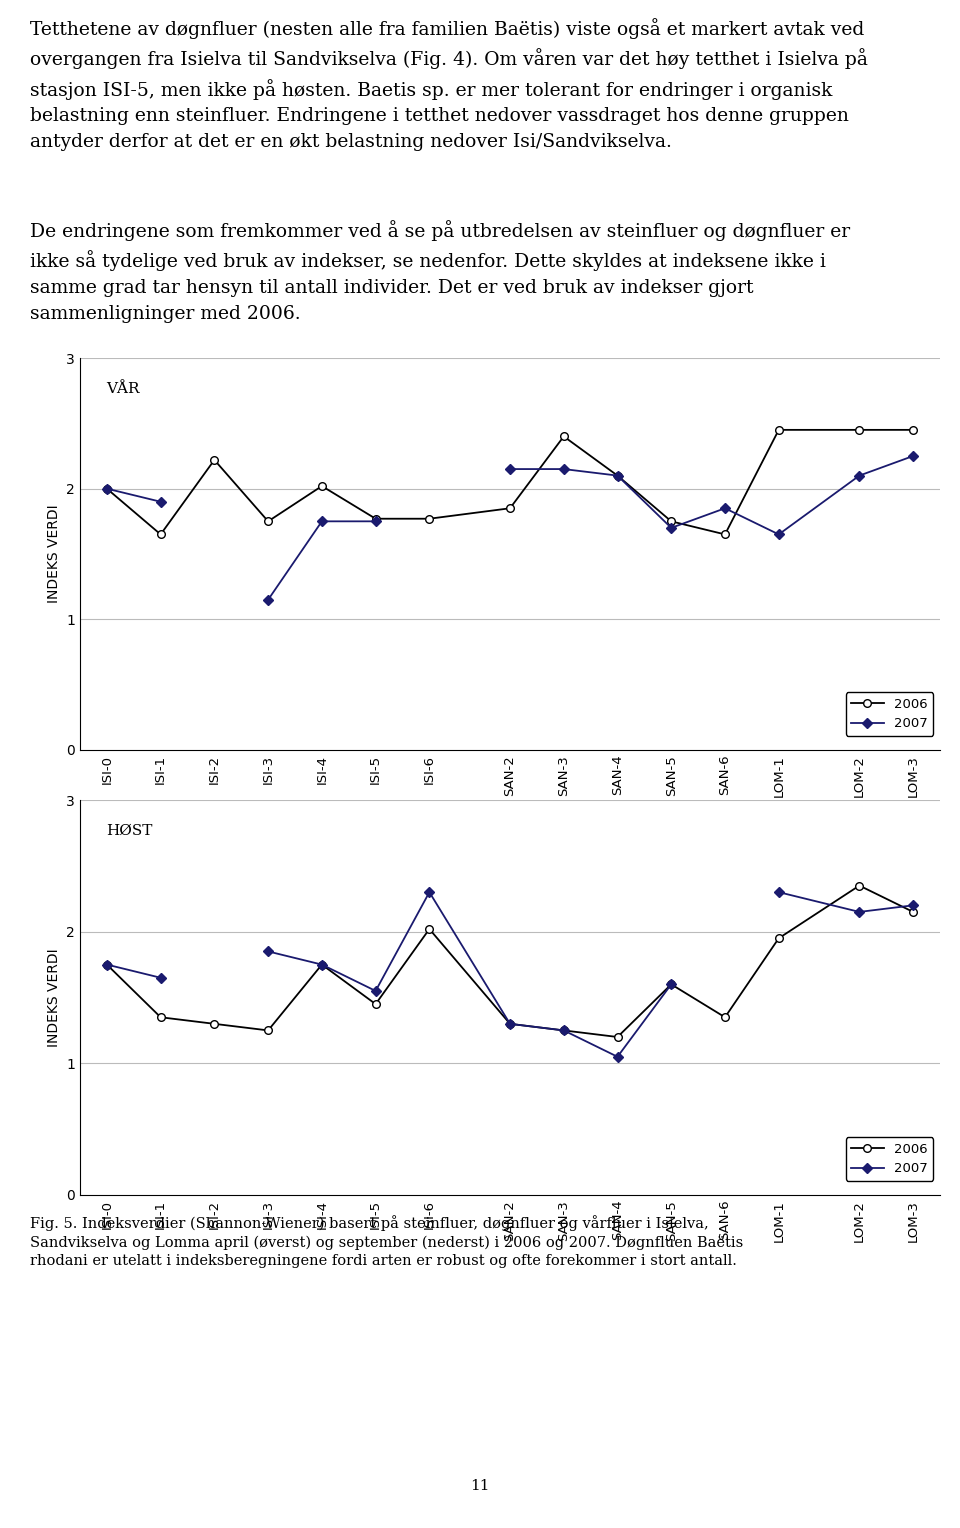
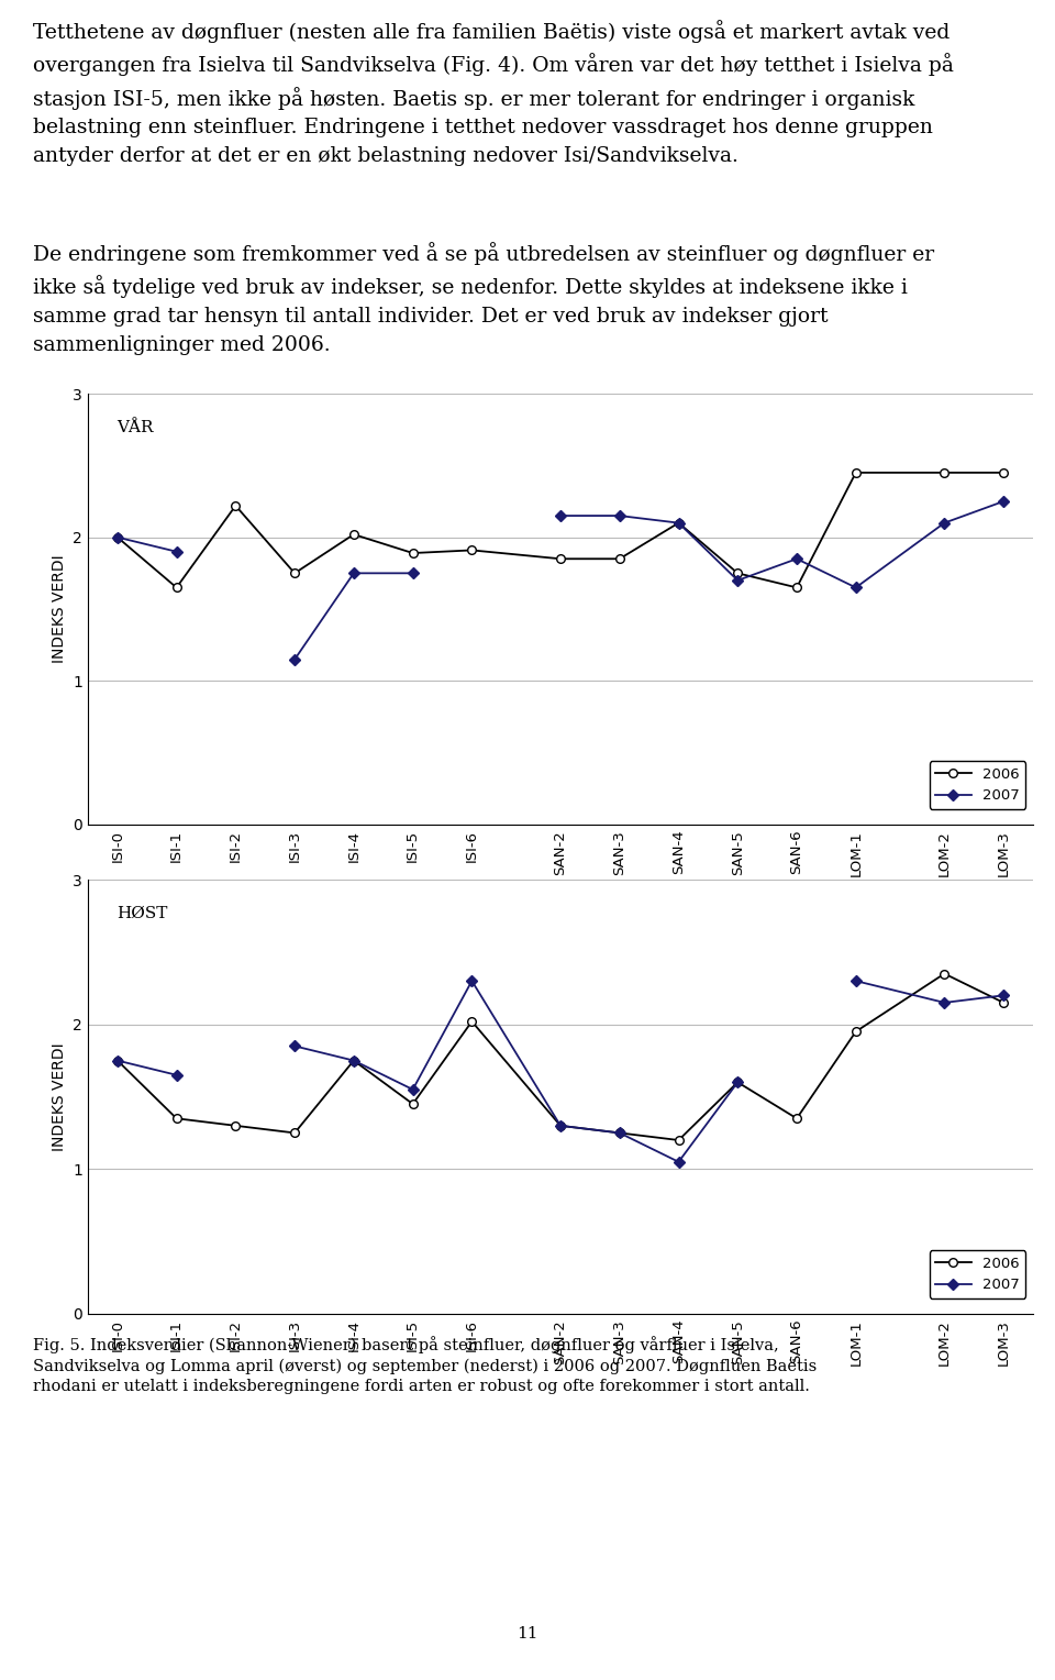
2006/ISI-5: 1.77 -> 1.89
2006/ISI-6: 1.77 -> 1.91
2006/SAN-3: 2.40 -> 1.85
